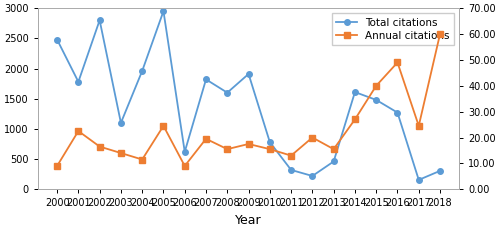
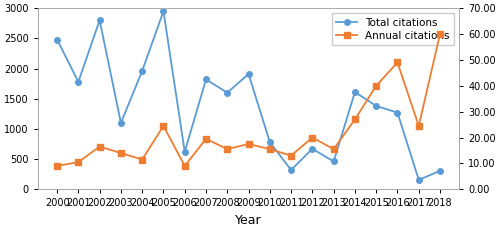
Annual citations/2001: 22.5 -> 10.5
Total citations/2012: 220 -> 670
Total citations/2015: 1480 -> 1380
